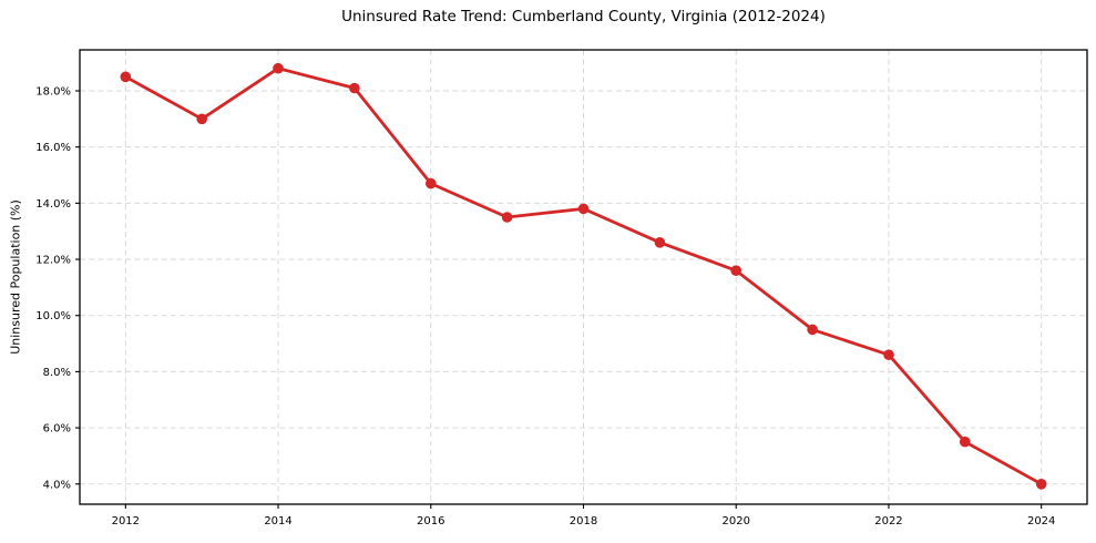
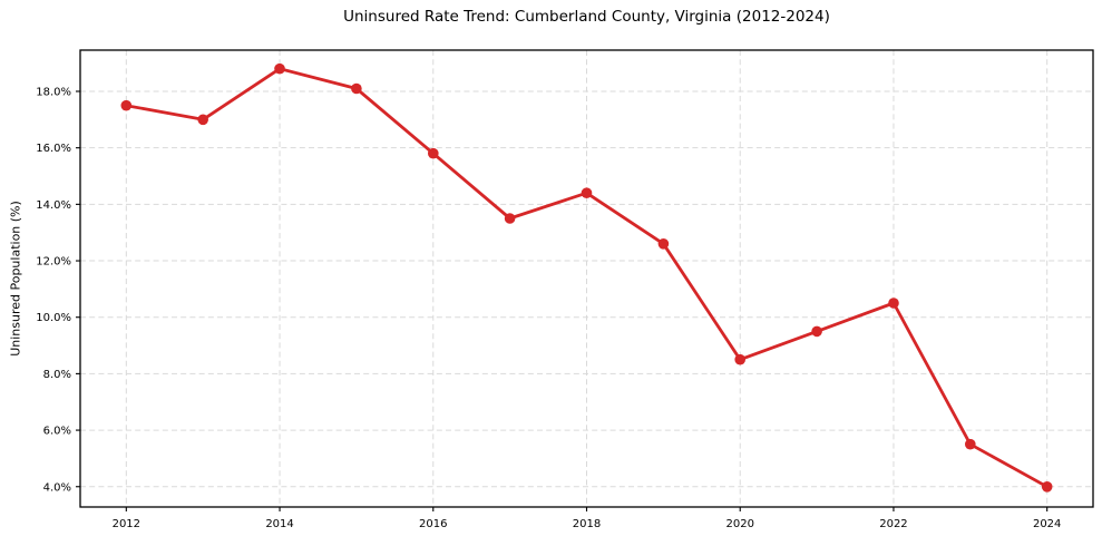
2012: 18.5% -> 17.5%
2016: 14.7% -> 15.8%
2018: 13.8% -> 14.4%
2020: 11.6% -> 8.5%
2022: 8.6% -> 10.5%
